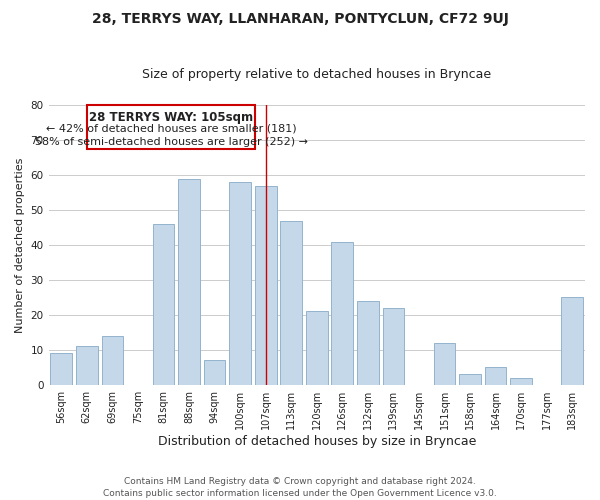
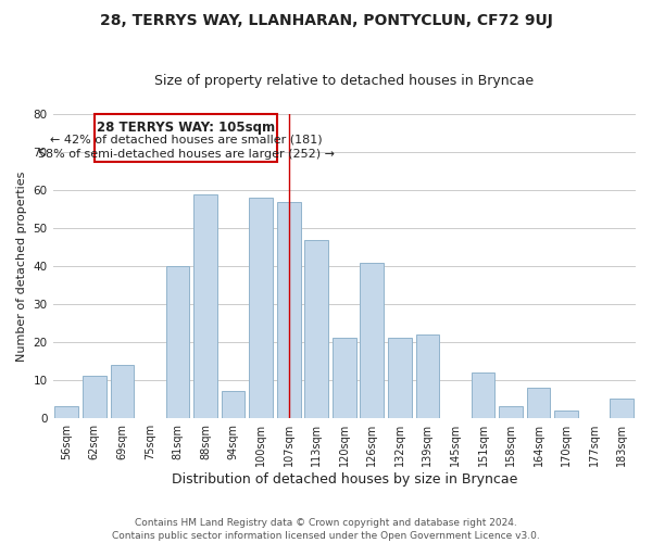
56sqm: 9 -> 3
81sqm: 46 -> 40
132sqm: 24 -> 21
164sqm: 5 -> 8
183sqm: 25 -> 5
